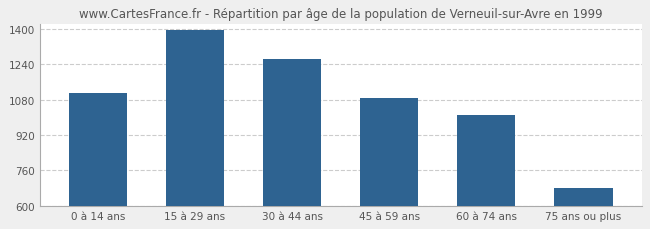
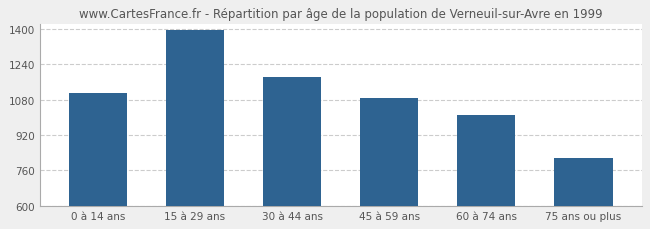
30 à 44 ans: 1265 -> 1180
75 ans ou plus: 680 -> 815
